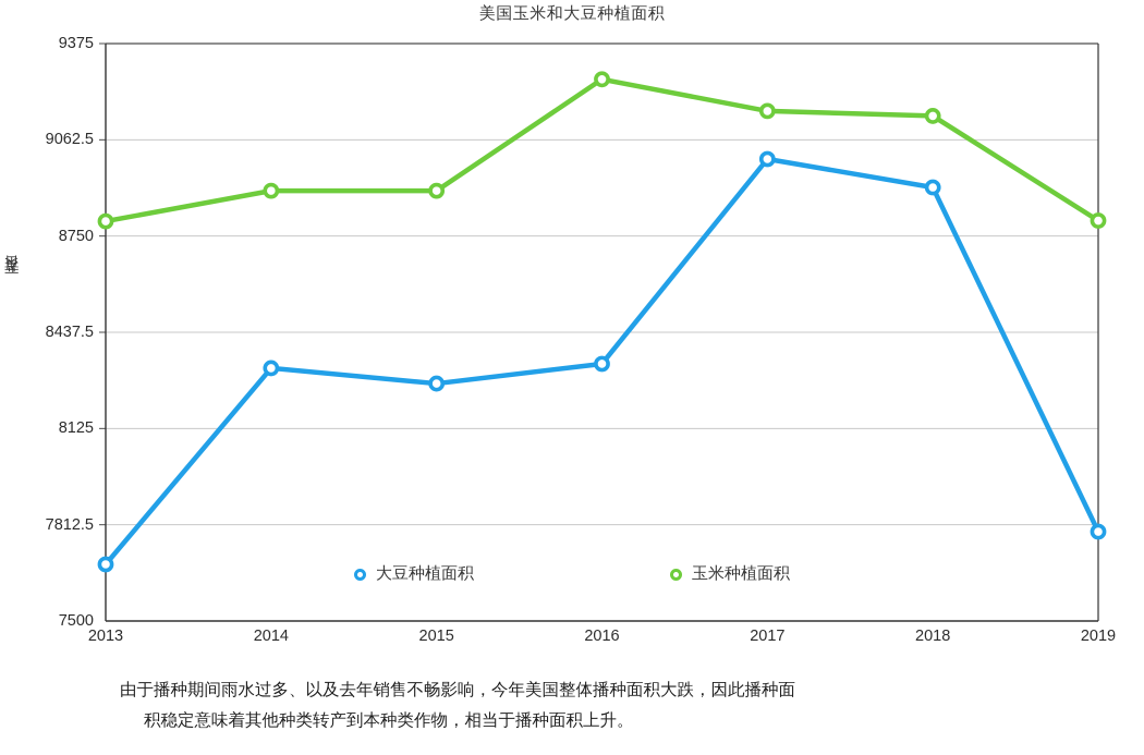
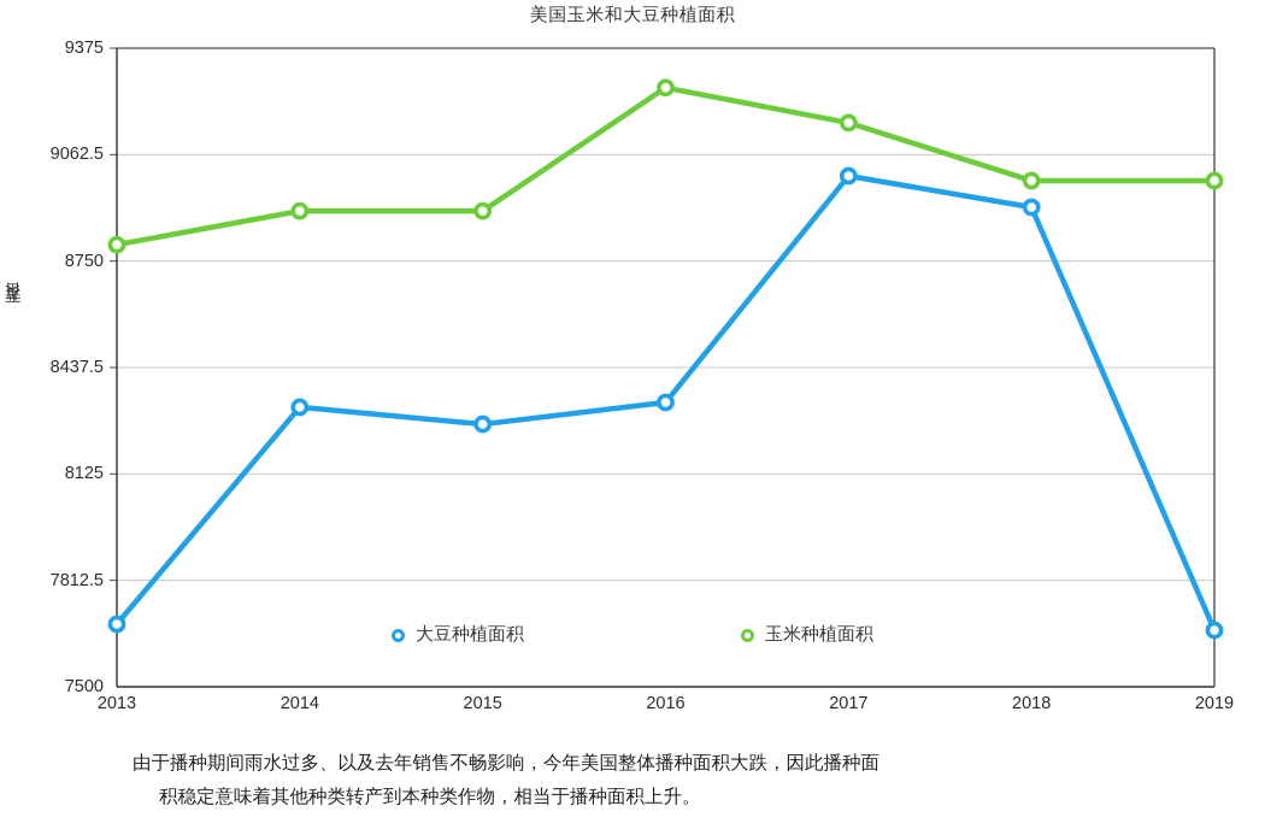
玉米种植面积/2018: 9140 -> 8990
大豆种植面积/2019: 7790 -> 7670
玉米种植面积/2019: 8800 -> 8990
